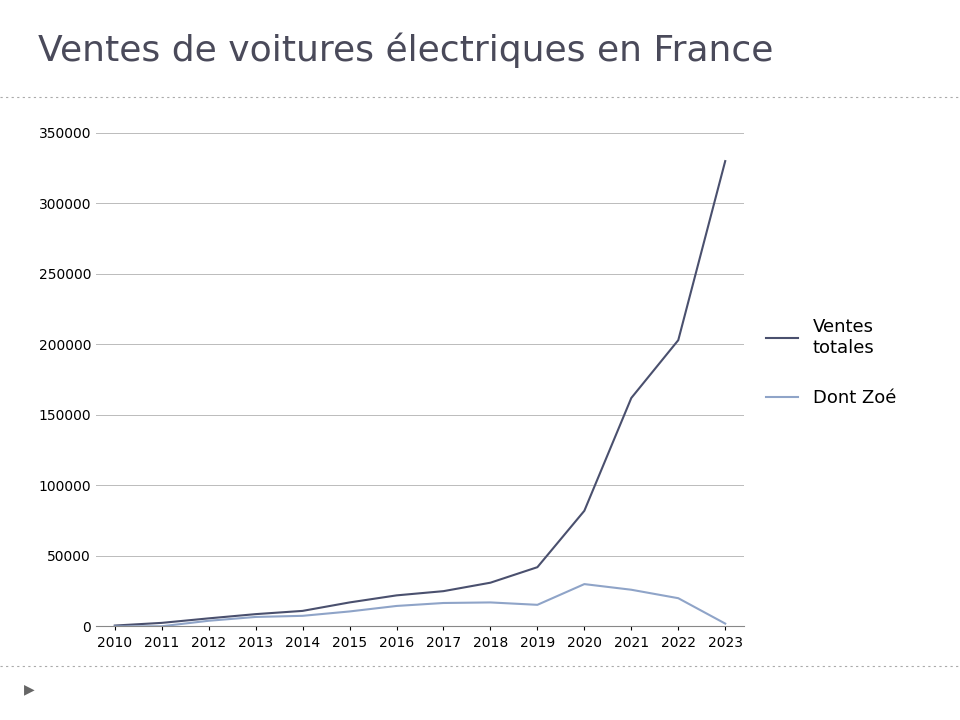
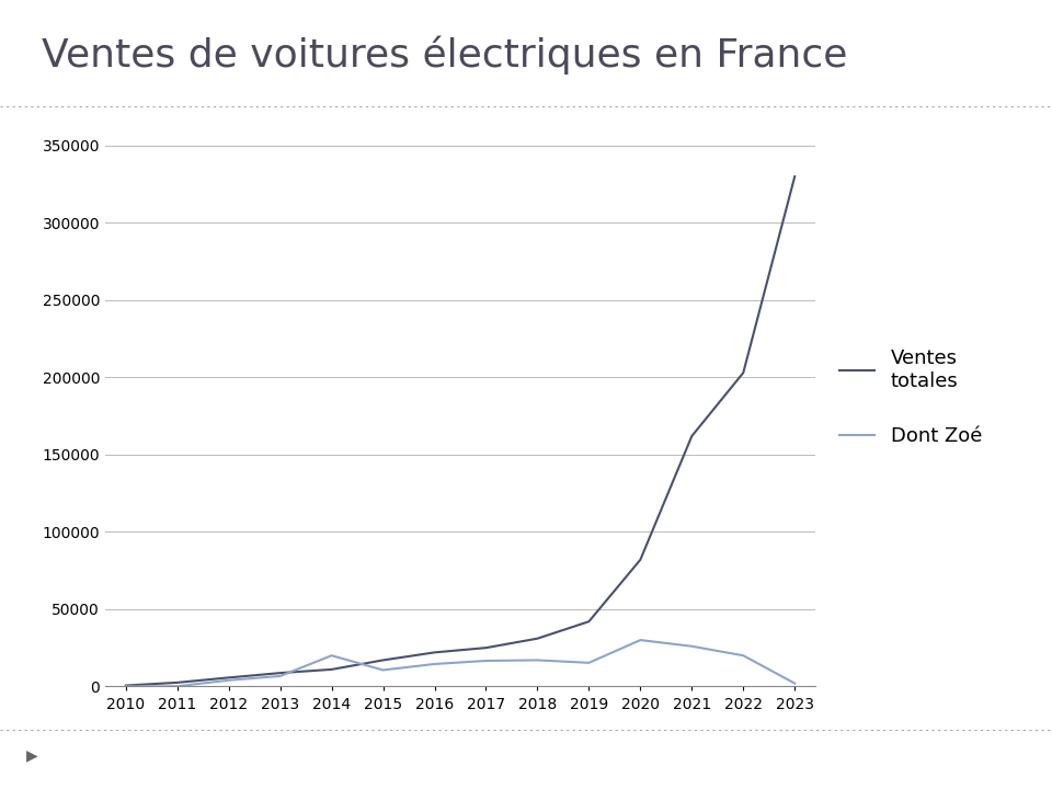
Dont Zoé/2014: 8000 -> 20000
